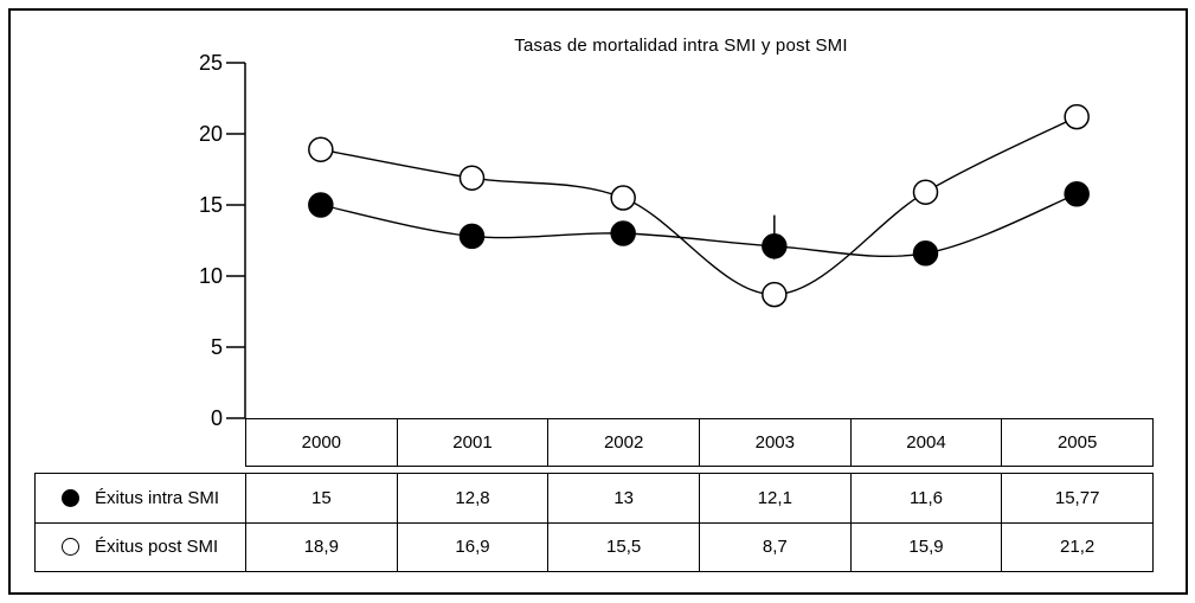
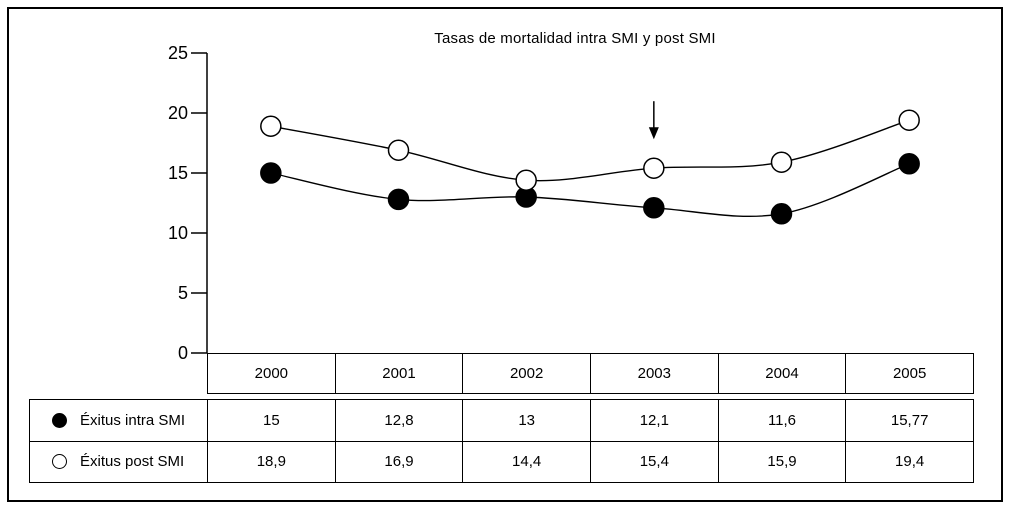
Éxitus post SMI/2002: 15,5 -> 14,4
Éxitus post SMI/2003: 8,7 -> 15,4
Éxitus post SMI/2005: 21,2 -> 19,4
